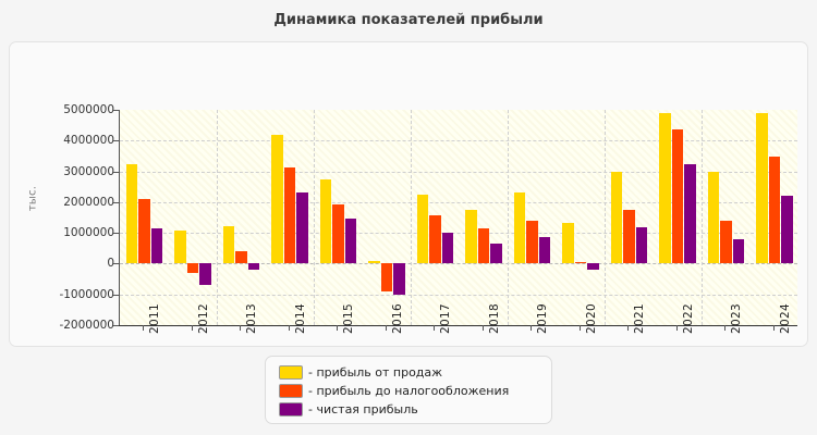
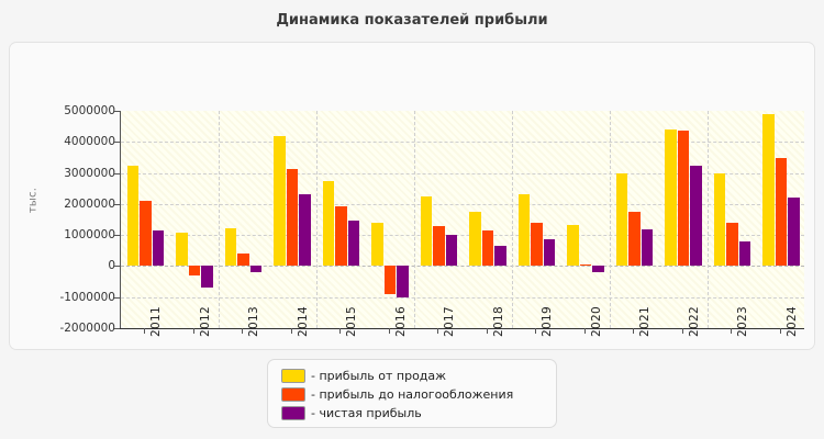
- прибыль от продаж/2016: 100000 -> 1400000
- прибыль до налогообложения/2017: 1600000 -> 1300000
- прибыль от продаж/2022: 4900000 -> 4400000
